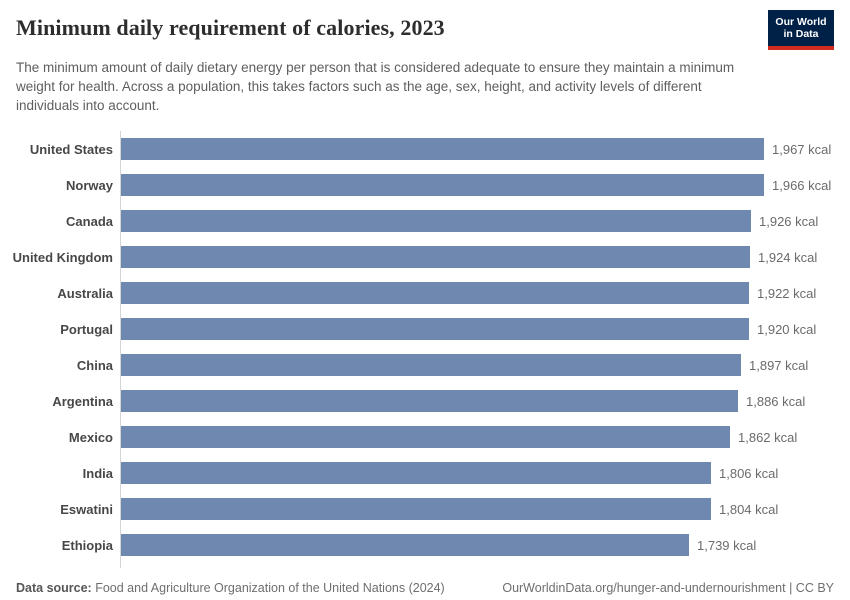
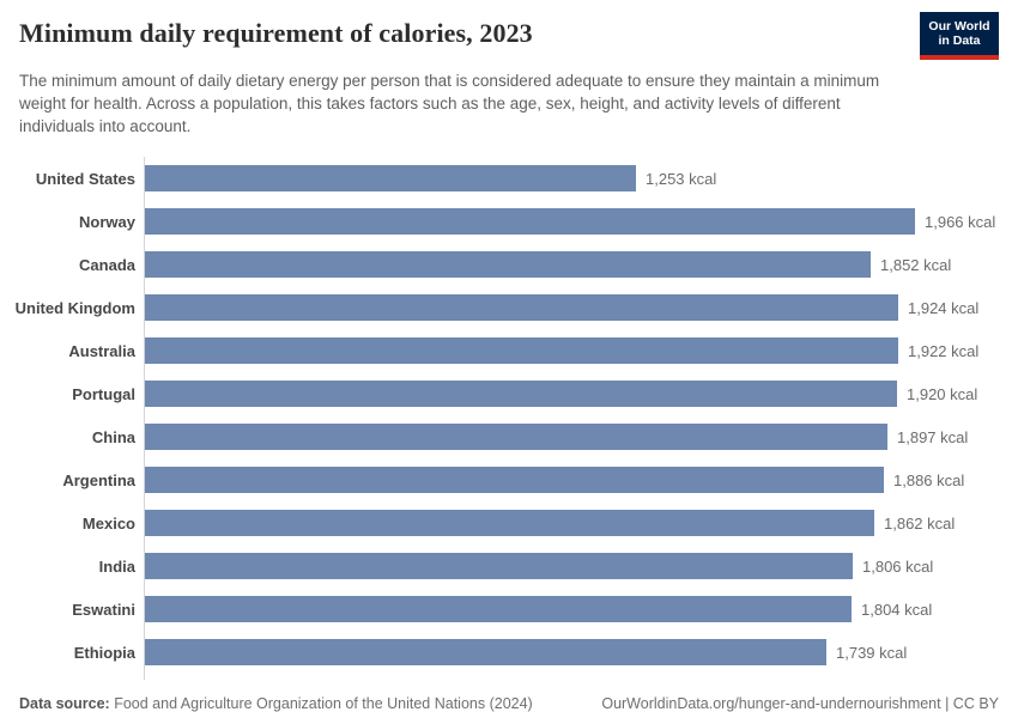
United States: 1,967 -> 1,253
Canada: 1,926 -> 1,852
